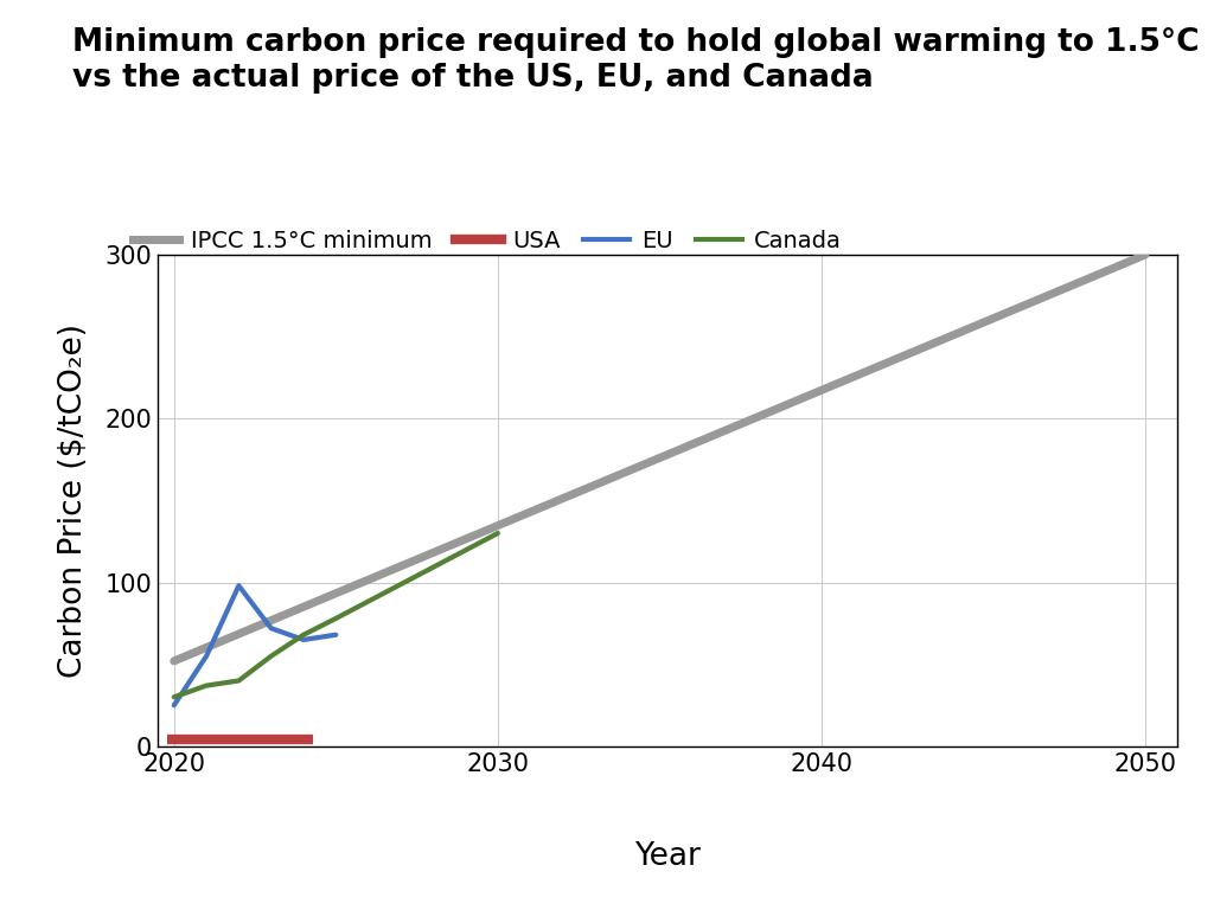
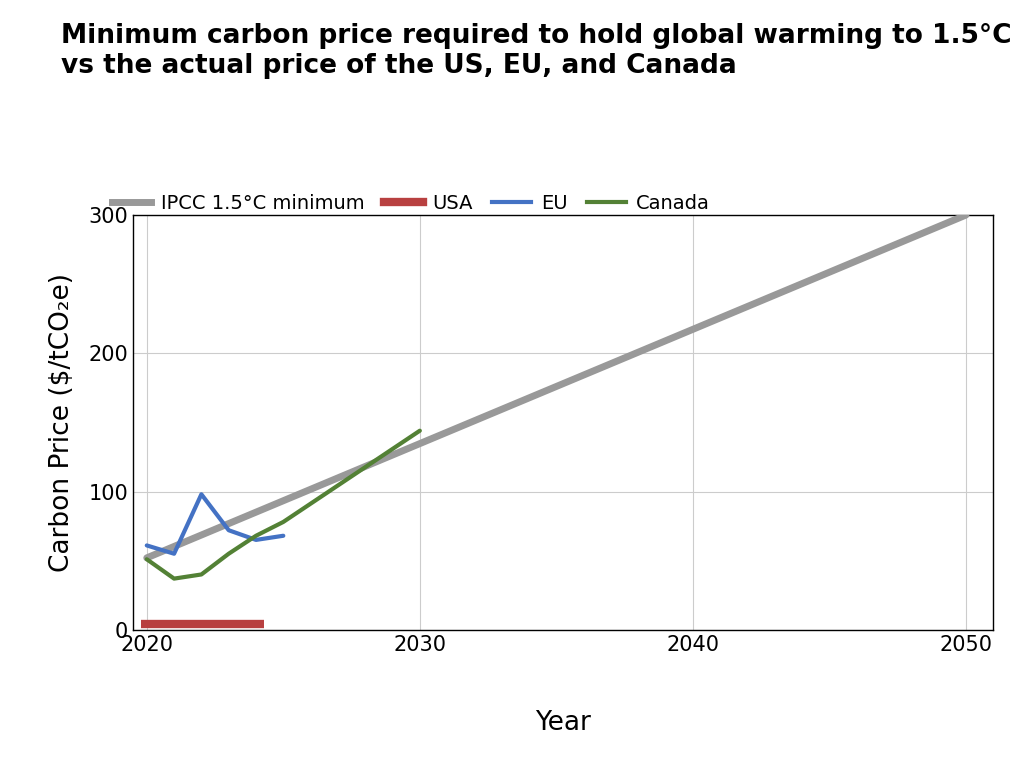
EU/2020: 25 -> 61
Canada/2020: 30 -> 51
Canada/2030: 130 -> 144
